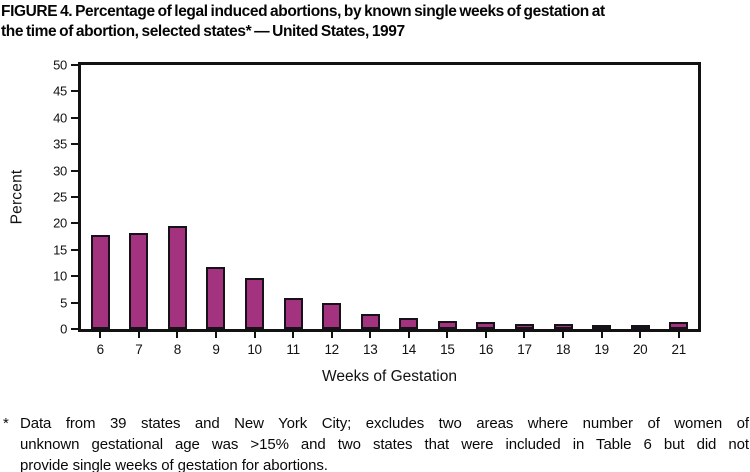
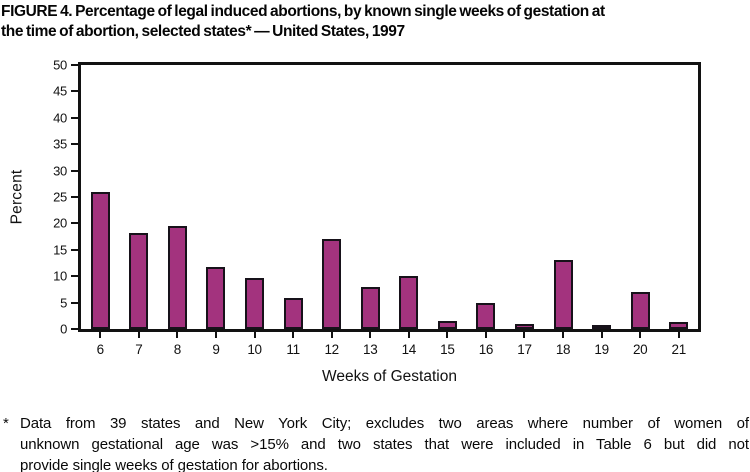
6: 18 -> 26
12: 5 -> 17
13: 3 -> 8
14: 2 -> 10
16: 1 -> 5
18: 1 -> 13
20: 1 -> 7
